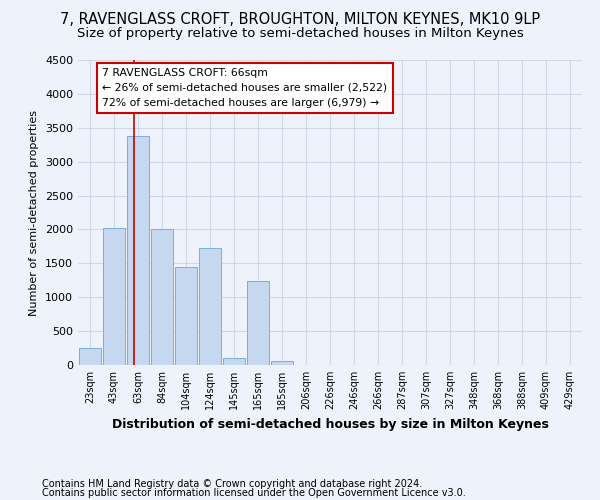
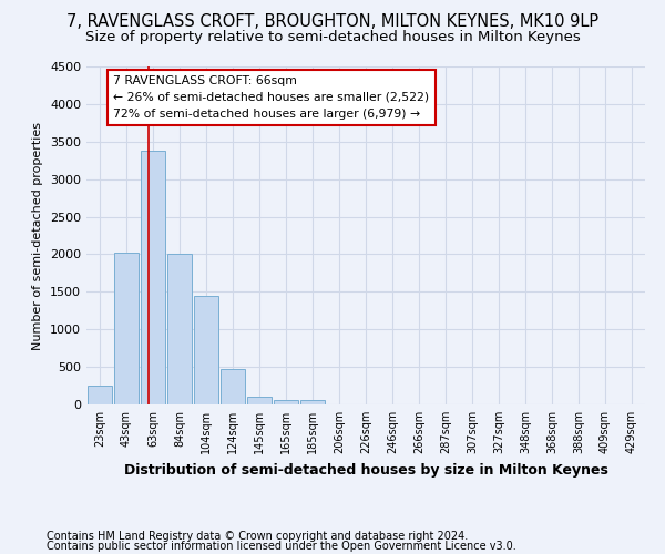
124sqm: 1720 -> 470
165sqm: 1240 -> 60
